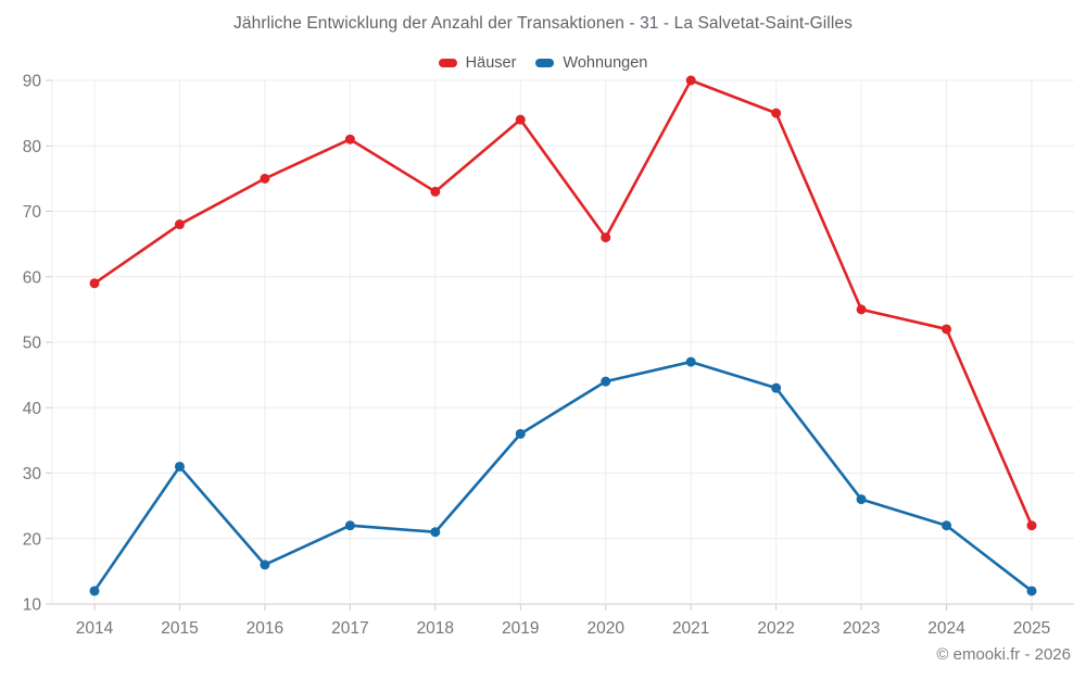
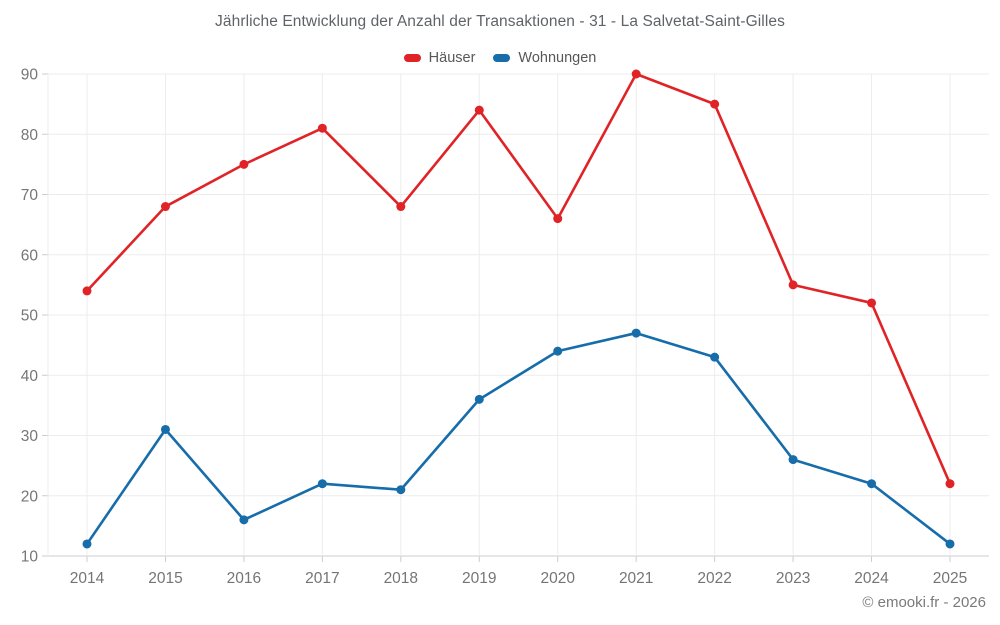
Häuser/2014: 59 -> 54
Häuser/2018: 73 -> 68
